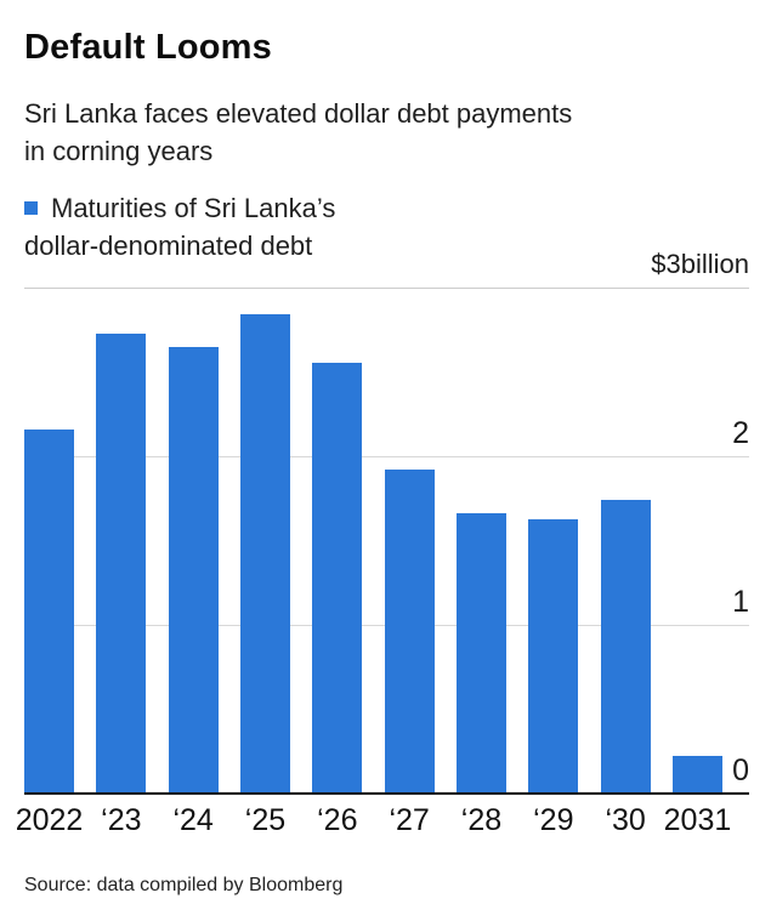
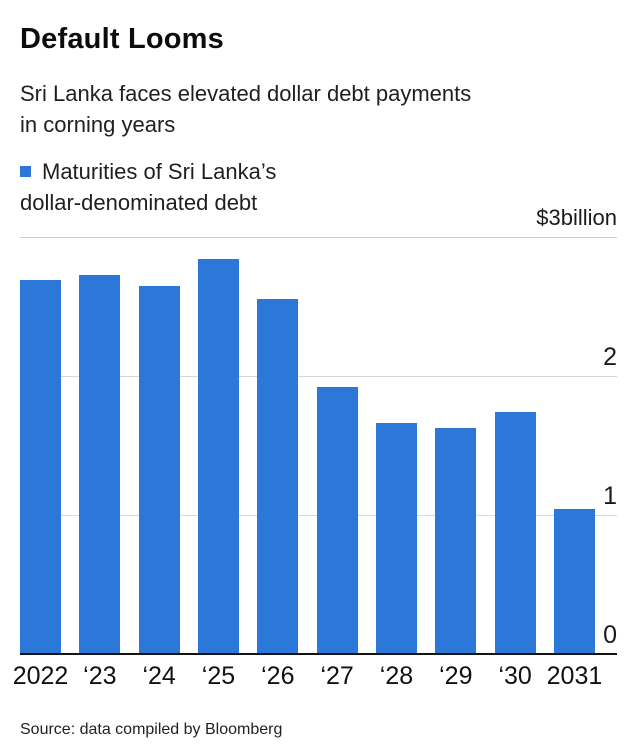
2022: 2.16 -> 2.70
2031: 0.22 -> 1.04
